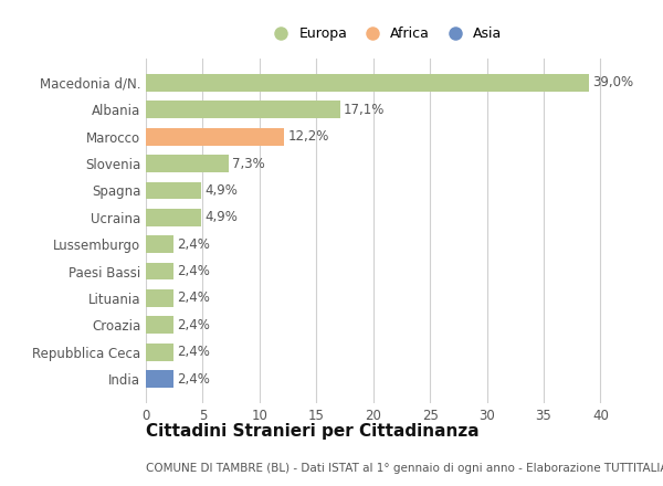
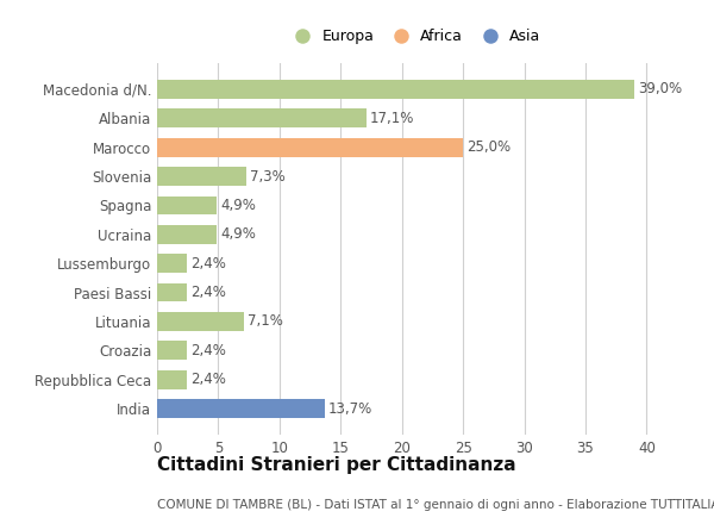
Marocco: 12,2% -> 25,0%
Lituania: 2,4% -> 7,1%
India: 2,4% -> 13,7%
